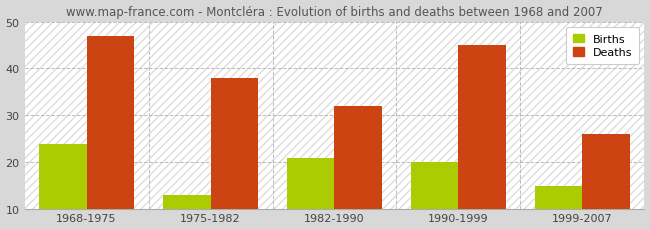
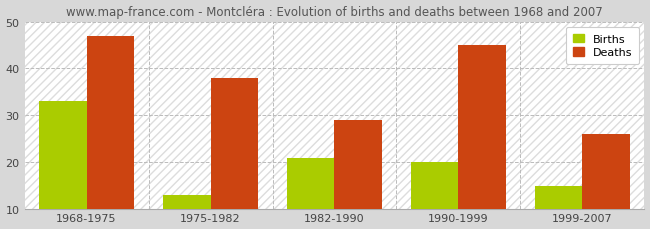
Births/1968-1975: 24 -> 33
Deaths/1982-1990: 32 -> 29
